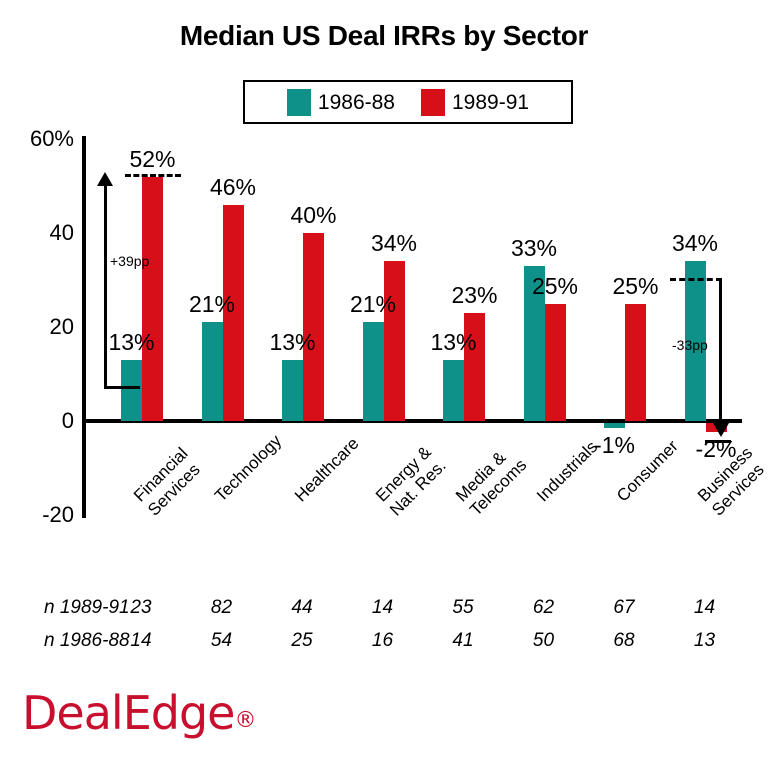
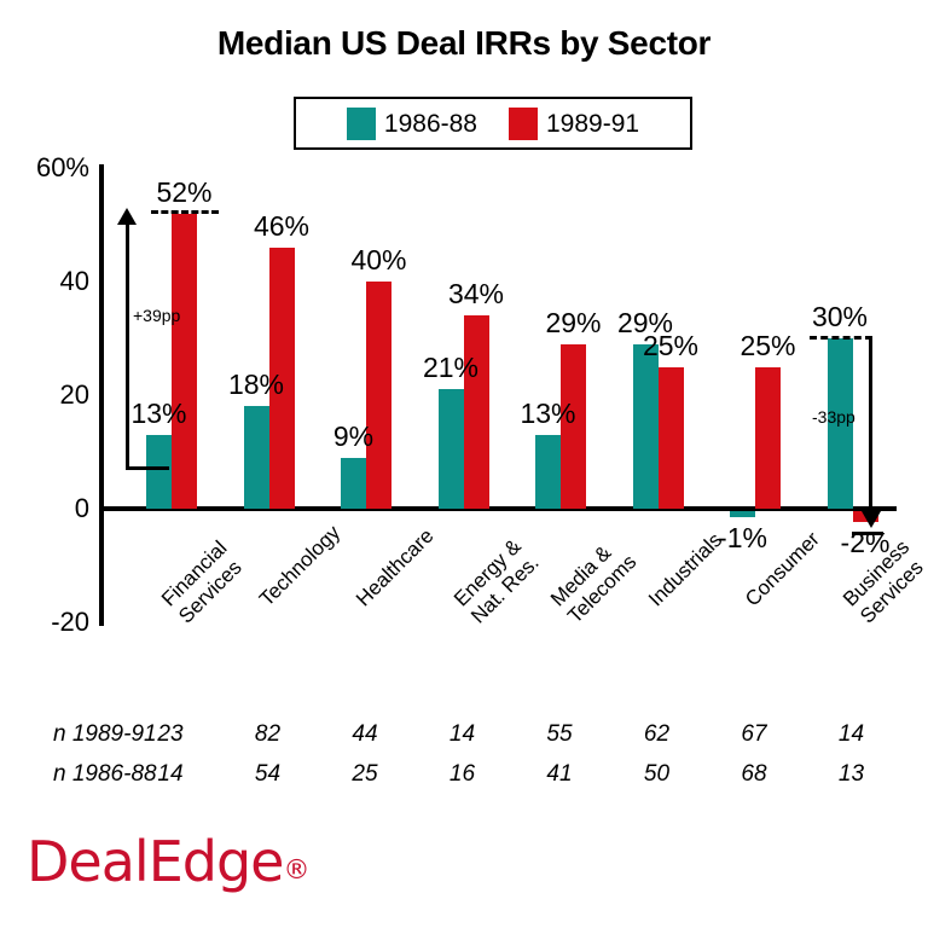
1986-88/Technology: 21% -> 18%
1986-88/Healthcare: 13% -> 9%
1989-91/Media & Telecoms: 23% -> 29%
1986-88/Industrials: 33% -> 29%
1986-88/Business Services: 34% -> 30%
